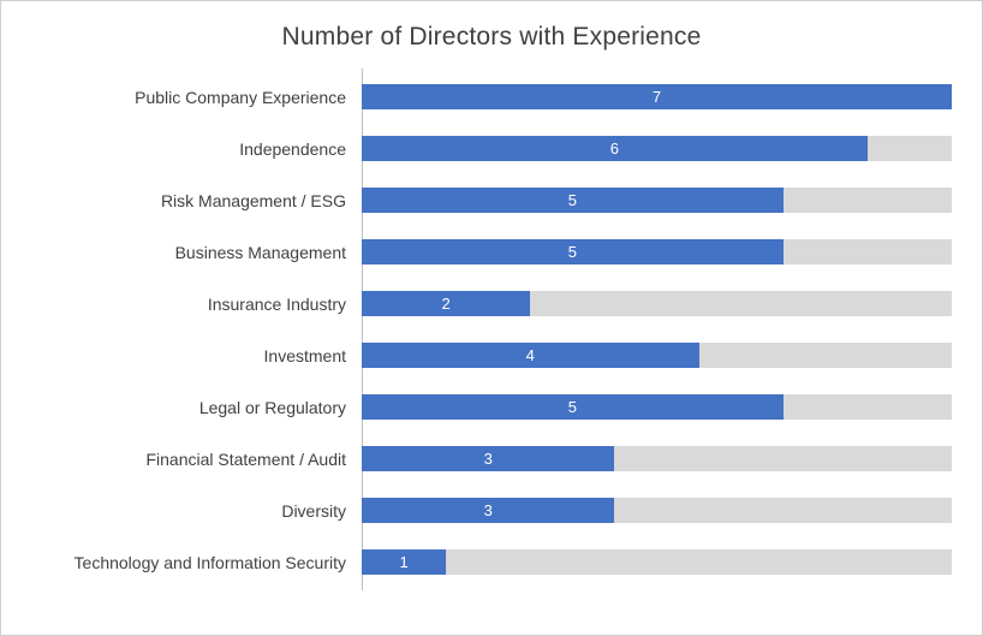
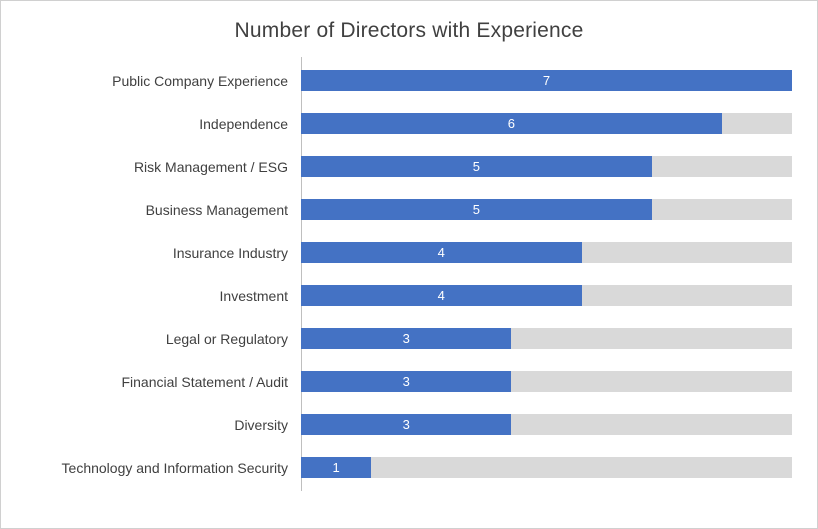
Insurance Industry: 2 -> 4
Legal or Regulatory: 5 -> 3
